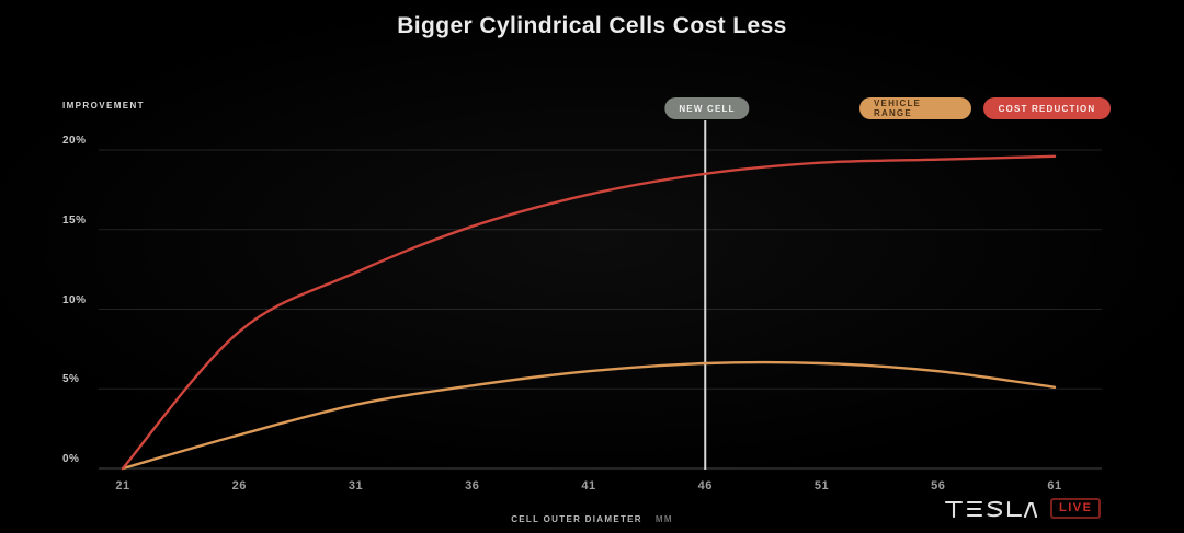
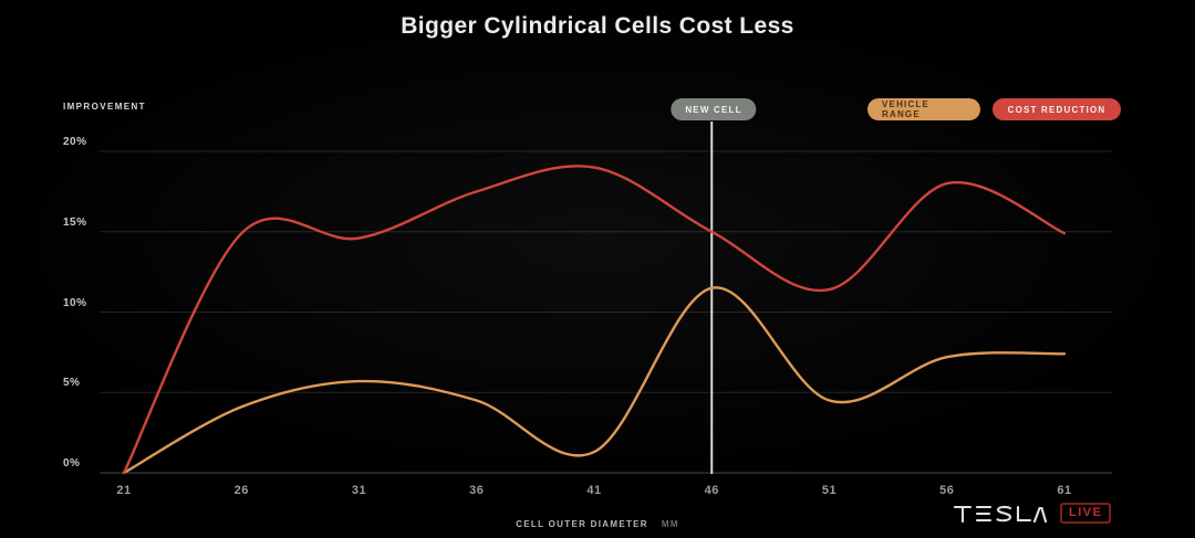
VEHICLE RANGE/26: 2.1% -> 4.1%
COST REDUCTION/26: 8.6% -> 14.9%
VEHICLE RANGE/31: 4.0% -> 5.7%
COST REDUCTION/31: 12.3% -> 14.6%
VEHICLE RANGE/36: 5.2% -> 4.5%
COST REDUCTION/36: 15.2% -> 17.5%
VEHICLE RANGE/41: 6.1% -> 1.3%
COST REDUCTION/41: 17.2% -> 19.0%
VEHICLE RANGE/46: 6.6% -> 11.5%
COST REDUCTION/46: 18.5% -> 15.0%
VEHICLE RANGE/51: 6.6% -> 4.5%
COST REDUCTION/51: 19.2% -> 11.4%
VEHICLE RANGE/56: 6.1% -> 7.2%
COST REDUCTION/56: 19.4% -> 18.0%
VEHICLE RANGE/61: 5.1% -> 7.4%
COST REDUCTION/61: 19.6% -> 14.9%
